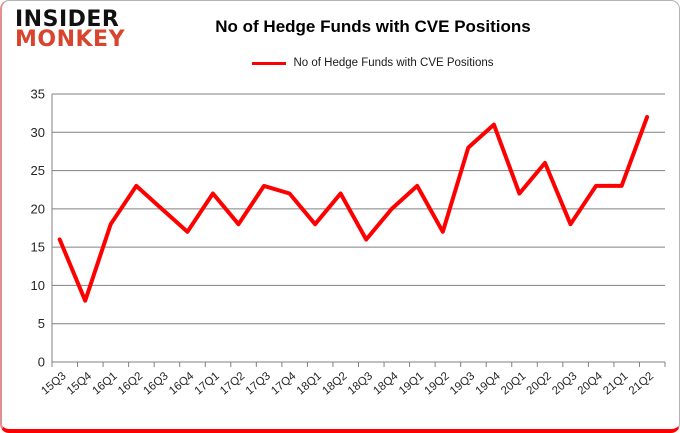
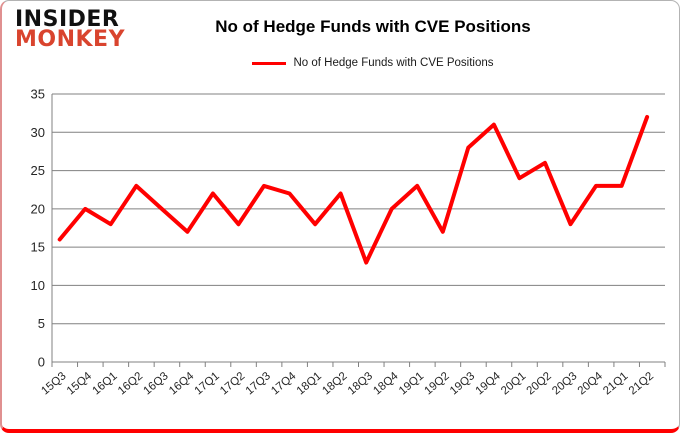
15Q4: 8 -> 20
18Q3: 16 -> 13
20Q1: 22 -> 24
